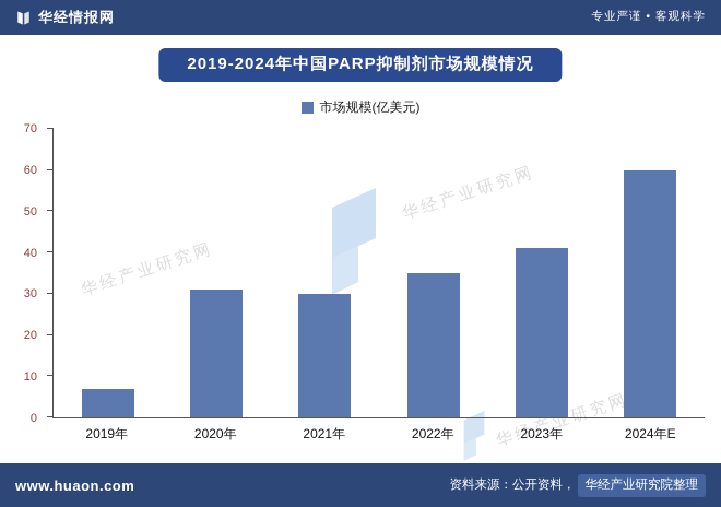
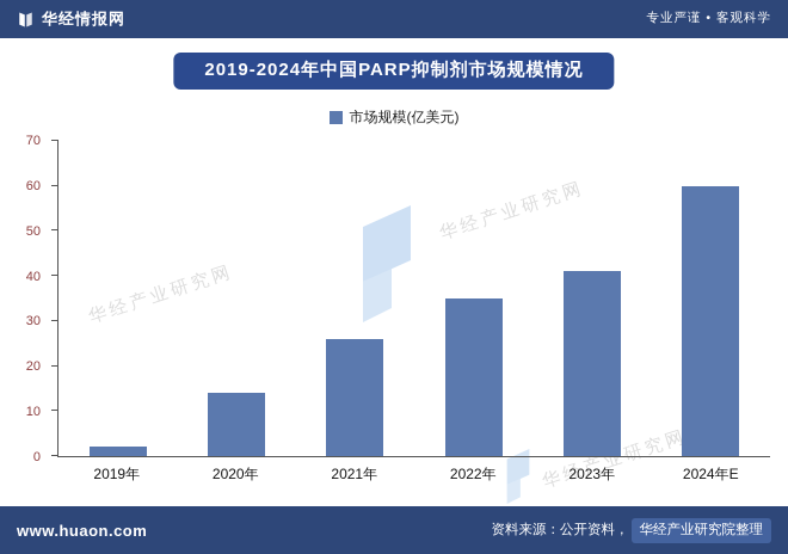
2019年: 7 -> 2
2020年: 31 -> 14
2021年: 30 -> 26
